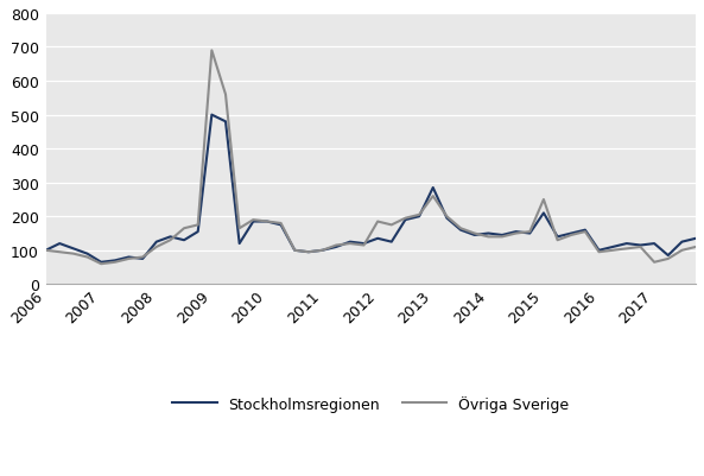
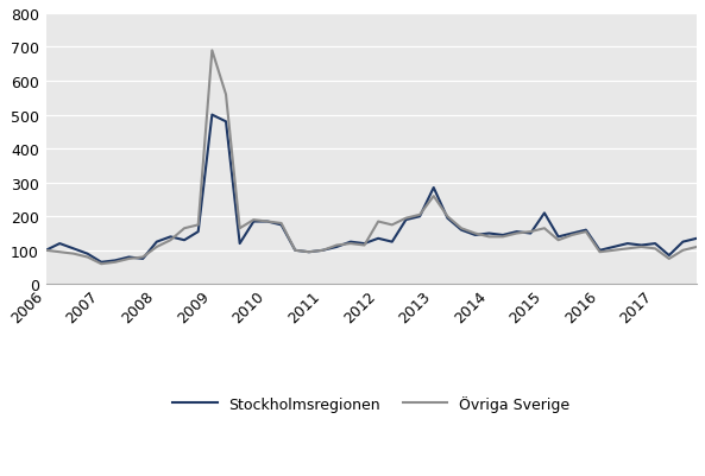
Övriga Sverige/2015: 250 -> 165
Övriga Sverige/2017: 65 -> 105
